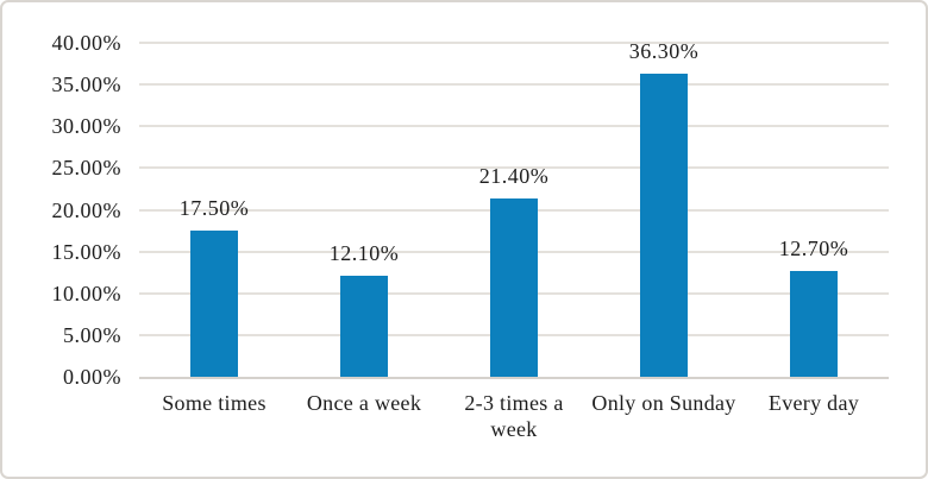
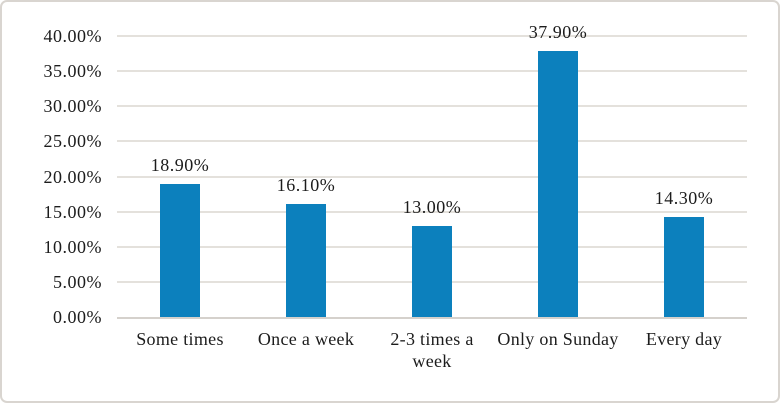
Some times: 17.50% -> 18.90%
Once a week: 12.10% -> 16.10%
2-3 times a week: 21.40% -> 13.00%
Only on Sunday: 36.30% -> 37.90%
Every day: 12.70% -> 14.30%
